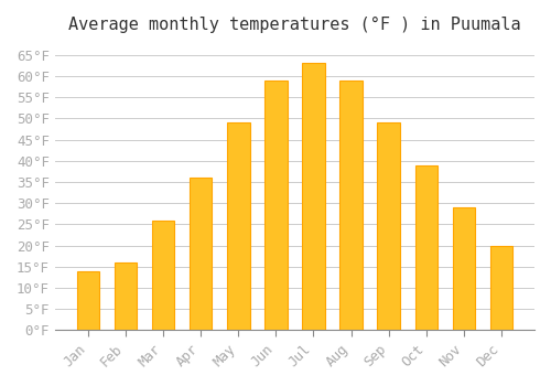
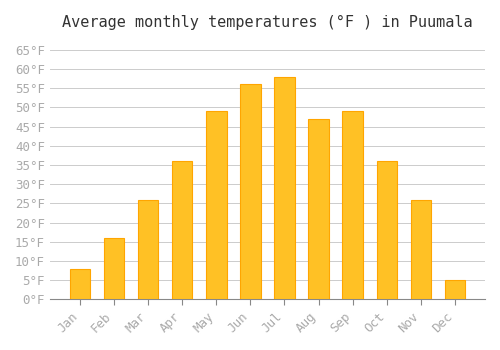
Jan: 14°F -> 8°F
Jun: 59°F -> 56°F
Jul: 63°F -> 58°F
Aug: 59°F -> 47°F
Oct: 39°F -> 36°F
Nov: 29°F -> 26°F
Dec: 20°F -> 5°F
